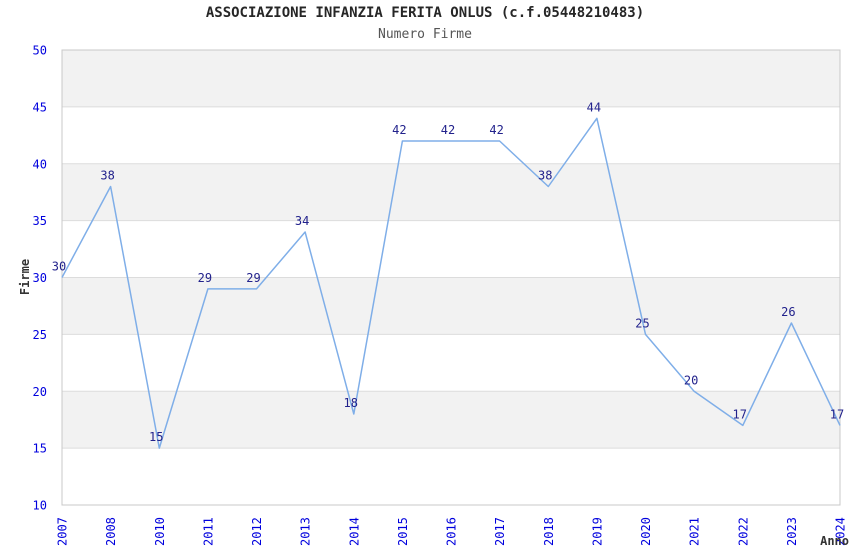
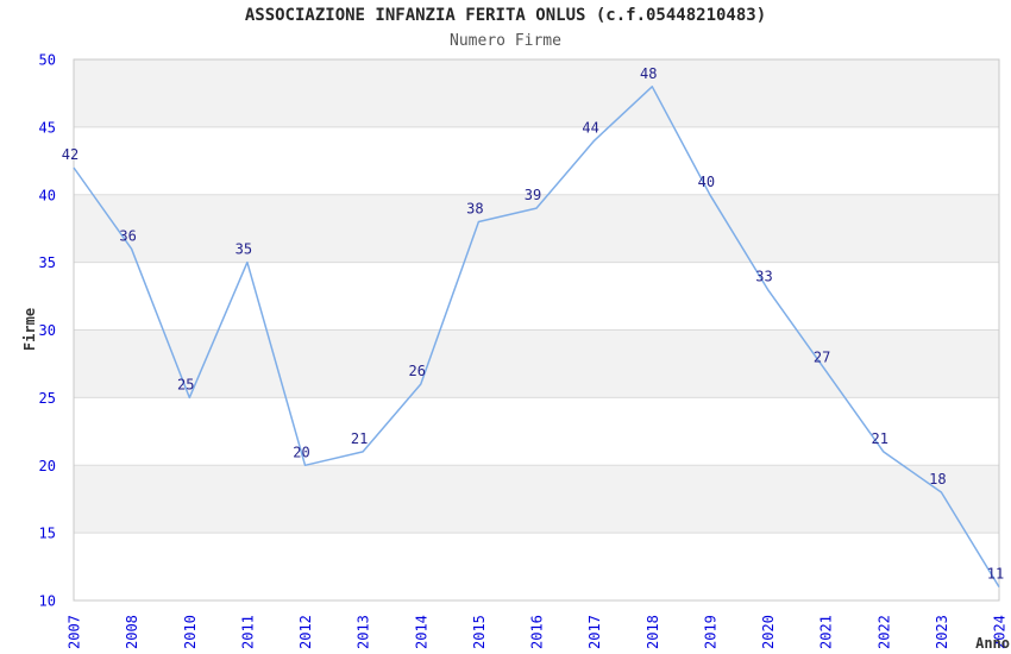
2007: 30 -> 42
2008: 38 -> 36
2010: 15 -> 25
2011: 29 -> 35
2012: 29 -> 20
2013: 34 -> 21
2014: 18 -> 26
2015: 42 -> 38
2016: 42 -> 39
2017: 42 -> 44
2018: 38 -> 48
2019: 44 -> 40
2020: 25 -> 33
2021: 20 -> 27
2022: 17 -> 21
2023: 26 -> 18
2024: 17 -> 11
